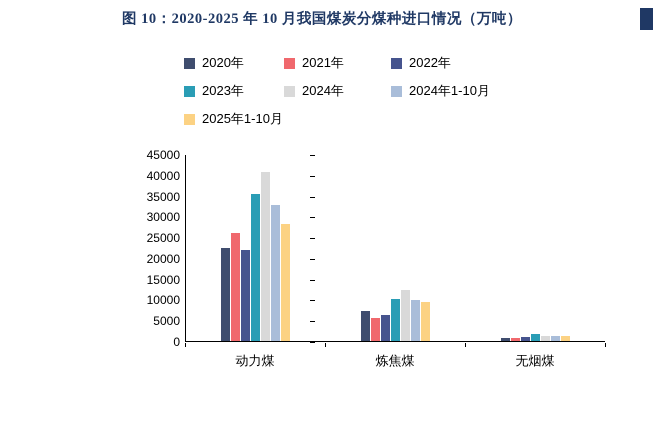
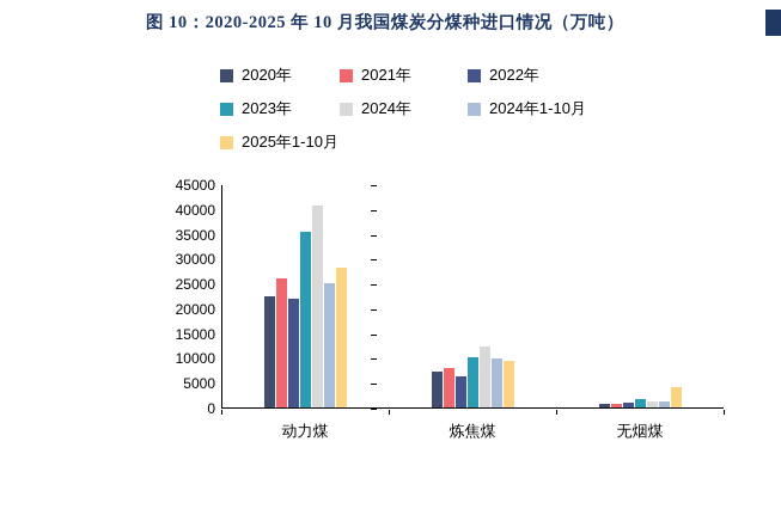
2024年1-10月/动力煤: 33000 -> 25000
2021年/炼焦煤: 6000 -> 8000
2025年1-10月/无烟煤: 1000 -> 4000
